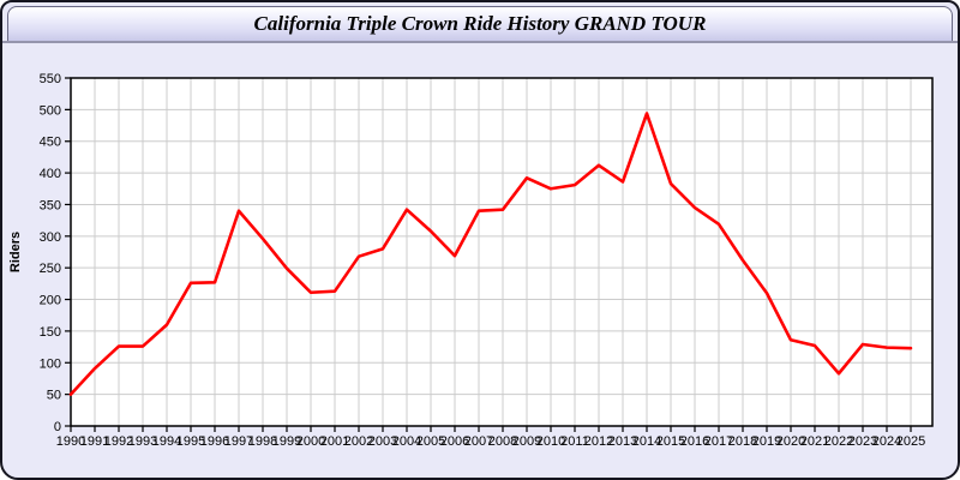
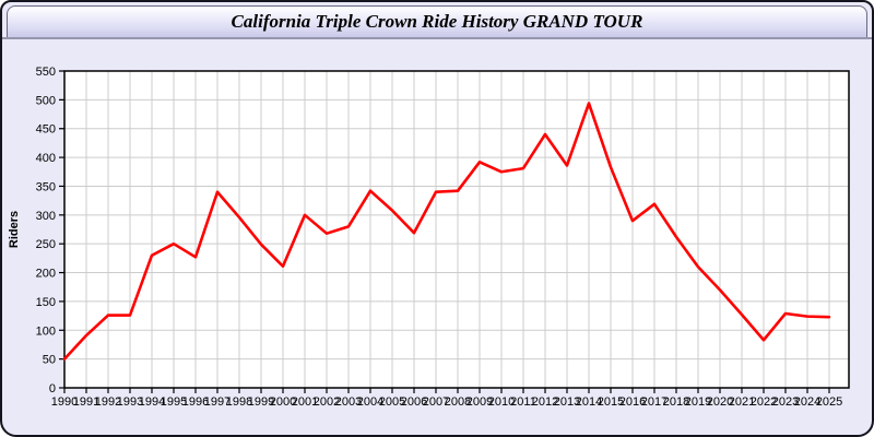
1994: 160 -> 230
1995: 230 -> 250
2001: 210 -> 300
2012: 410 -> 440
2016: 340 -> 290
2020: 140 -> 170
